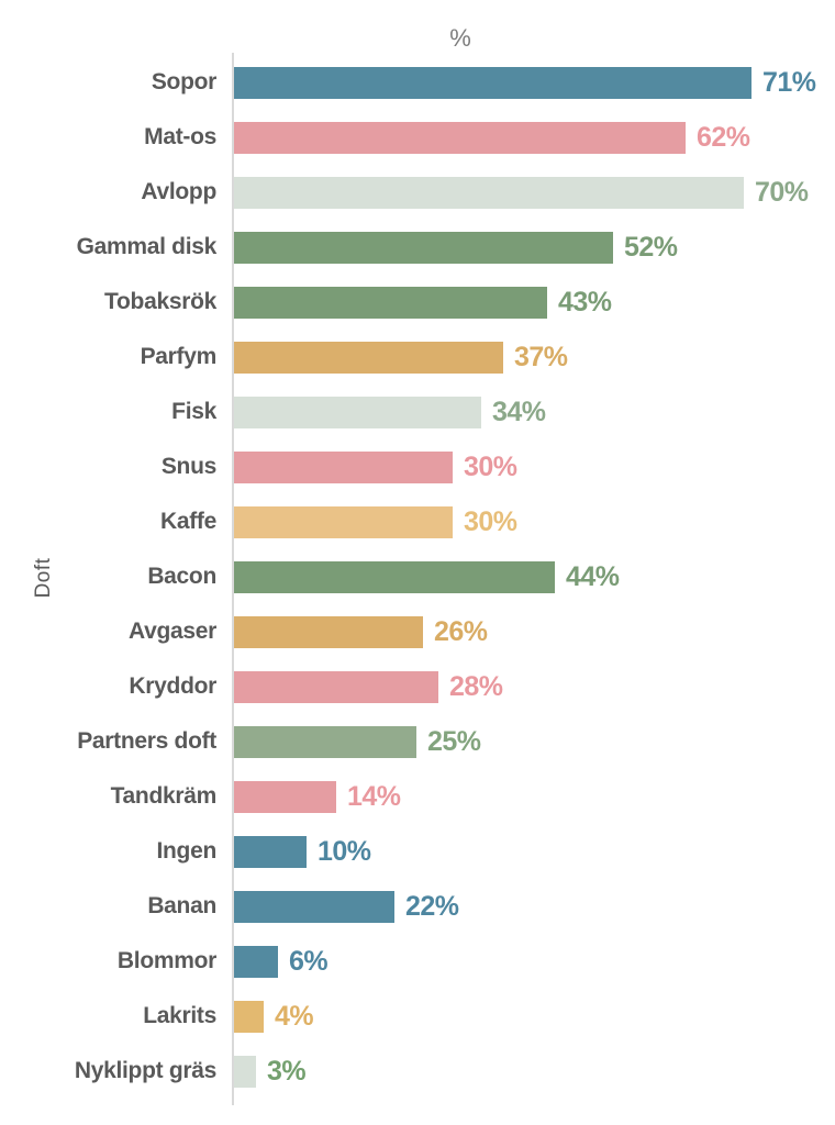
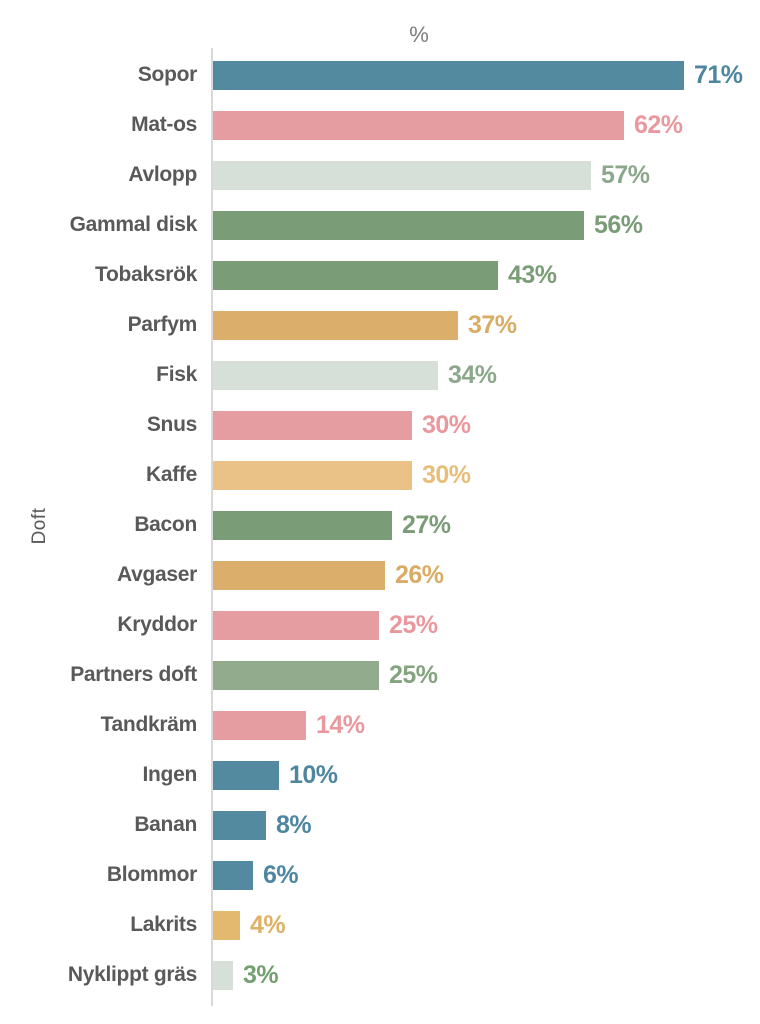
Avlopp: 70% -> 57%
Gammal disk: 52% -> 56%
Bacon: 44% -> 27%
Kryddor: 28% -> 25%
Banan: 22% -> 8%
